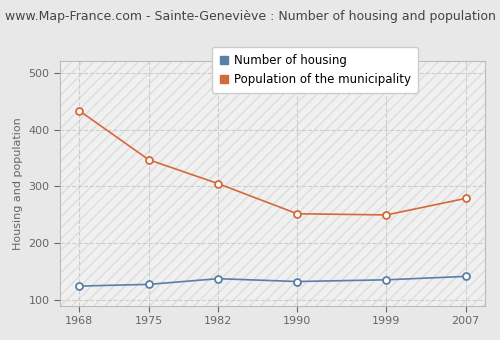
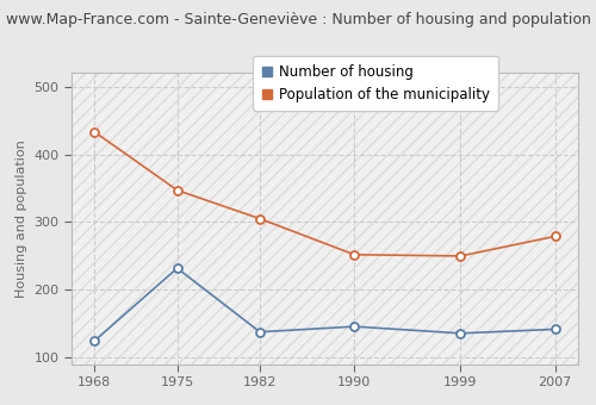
Number of housing/1975: 128 -> 232
Number of housing/1990: 133 -> 146
